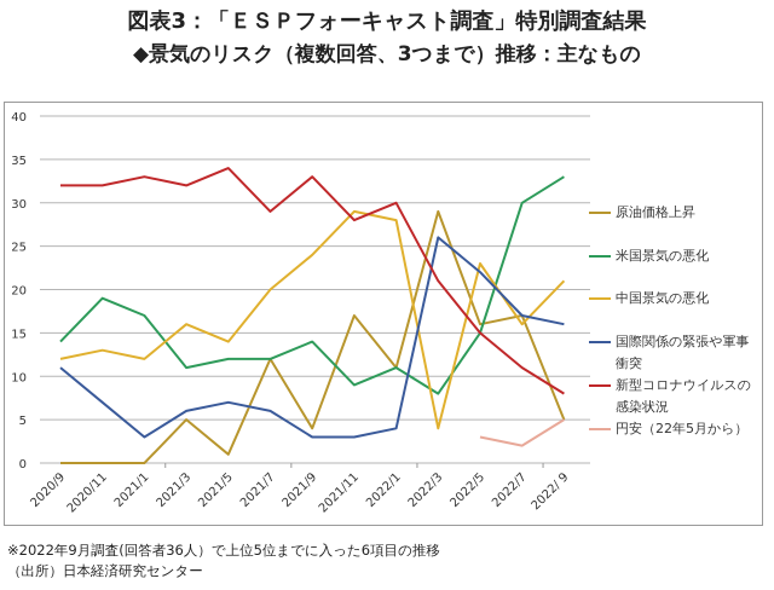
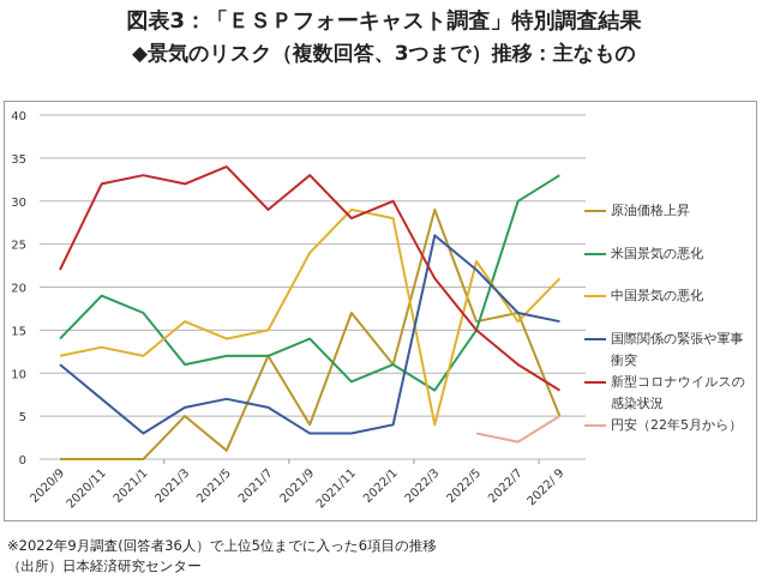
新型コロナウイルスの感染状況/2020/9: 32 -> 22
中国景気の悪化/2021/7: 20 -> 15
